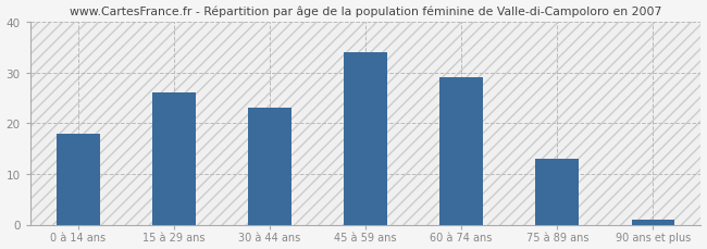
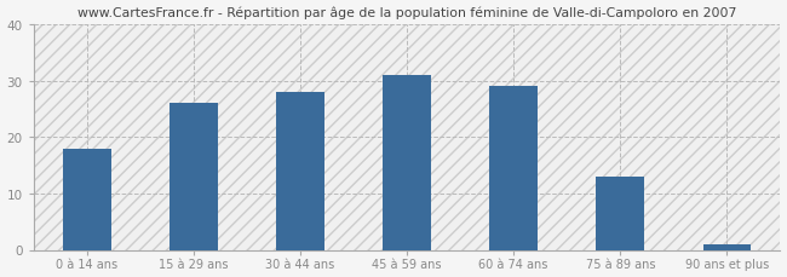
30 à 44 ans: 23 -> 28
45 à 59 ans: 34 -> 31
